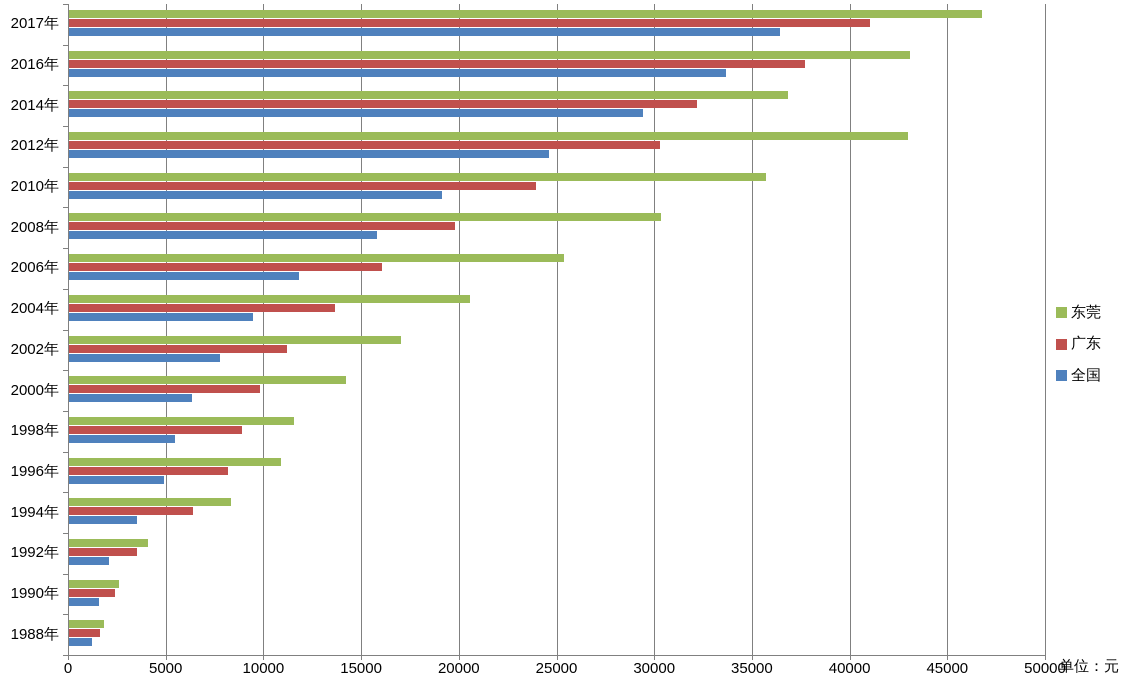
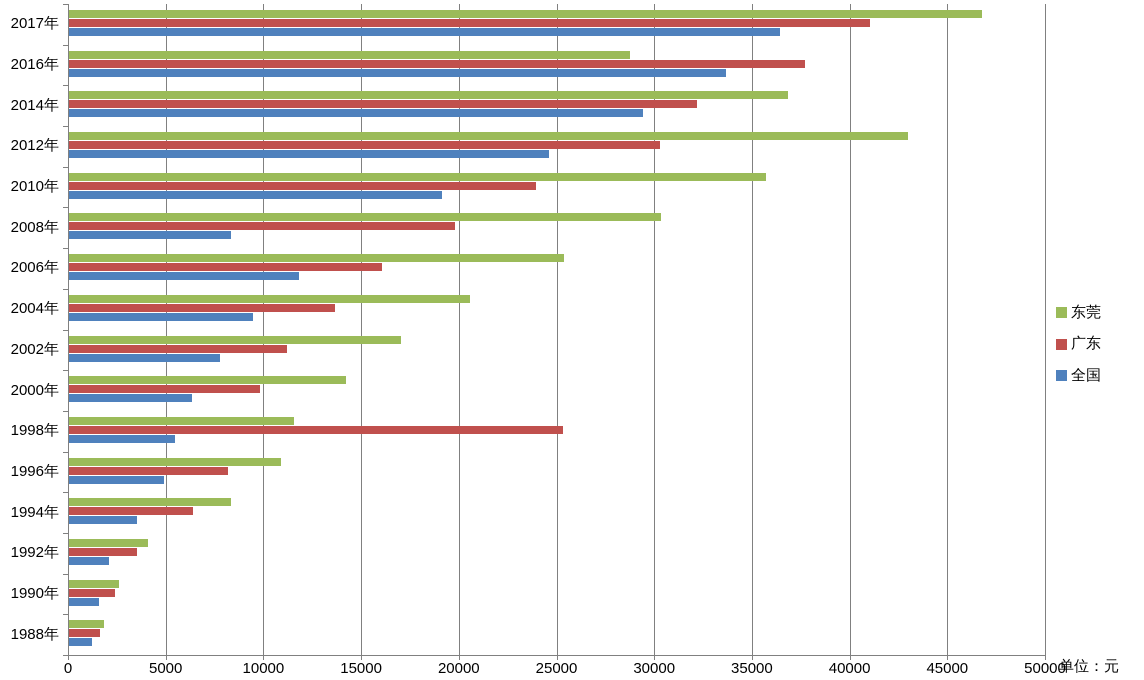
东莞/2016年: 43100 -> 28700
全国/2008年: 15800 -> 8300
广东/1998年: 8800 -> 25300
